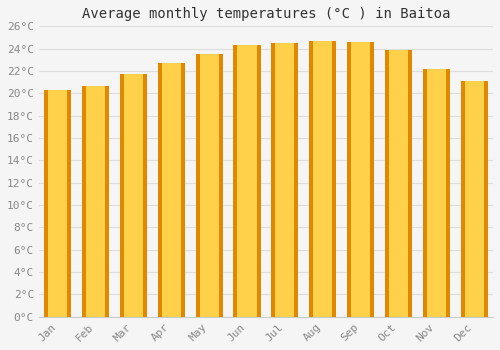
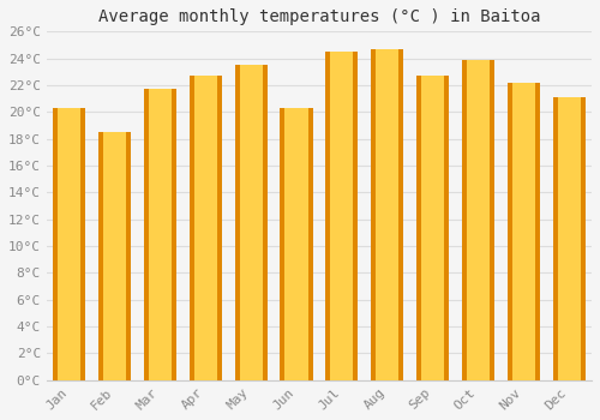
Feb: 20.7°C -> 18.5°C
Jun: 24.3°C -> 20.3°C
Sep: 24.6°C -> 22.7°C
